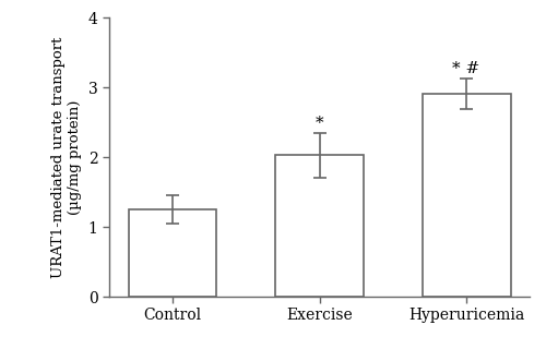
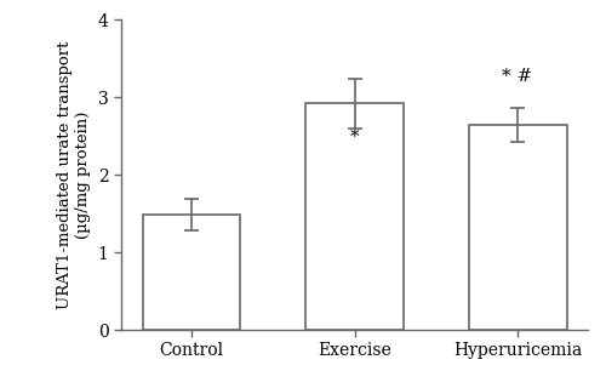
Control: 1.25 -> 1.48
Exercise: 2.03 -> 2.92
Hyperuricemia: 2.90 -> 2.64
